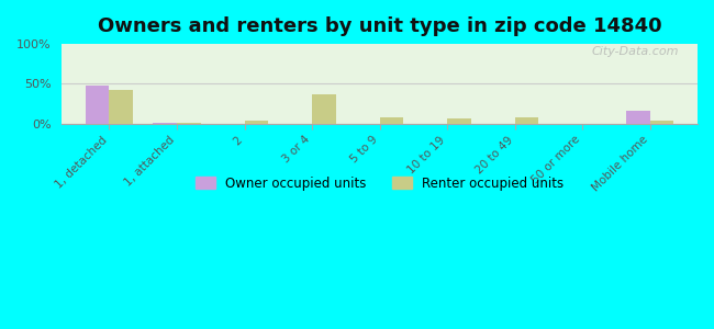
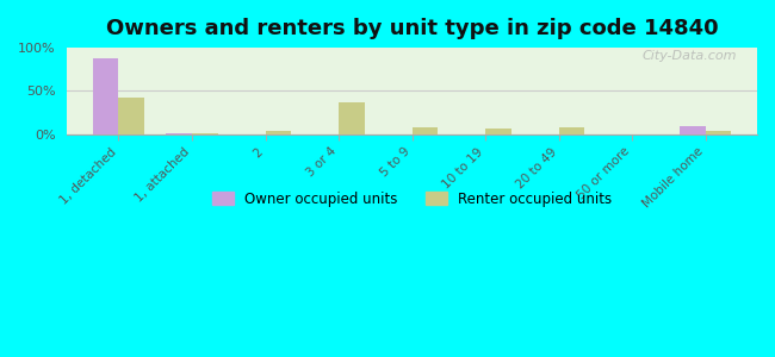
Owner occupied units/1, detached: 48% -> 88%
Owner occupied units/Mobile home: 16% -> 9%
